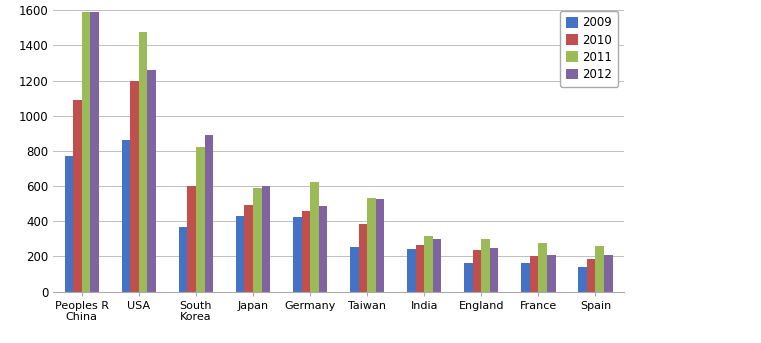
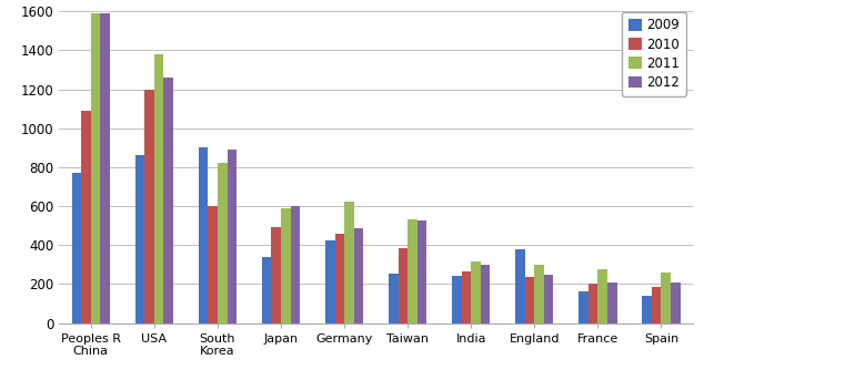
2011/USA: 1480 -> 1380
2009/South Korea: 370 -> 900
2009/Japan: 430 -> 340
2009/England: 160 -> 380
